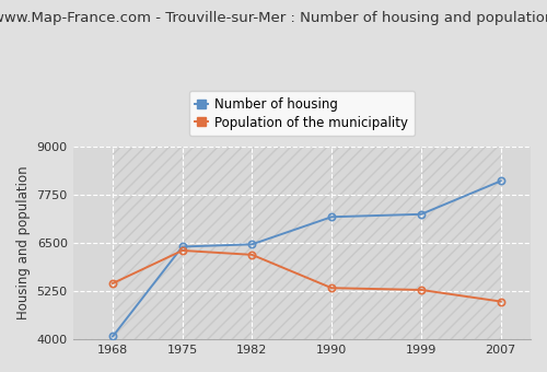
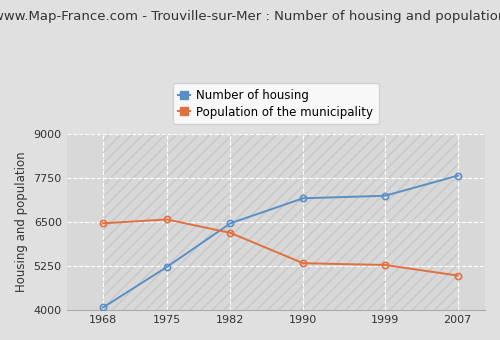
Population of the municipality/1968: 5450 -> 6460
Number of housing/1975: 6400 -> 5220
Population of the municipality/1975: 6300 -> 6570
Number of housing/2007: 8100 -> 7810
